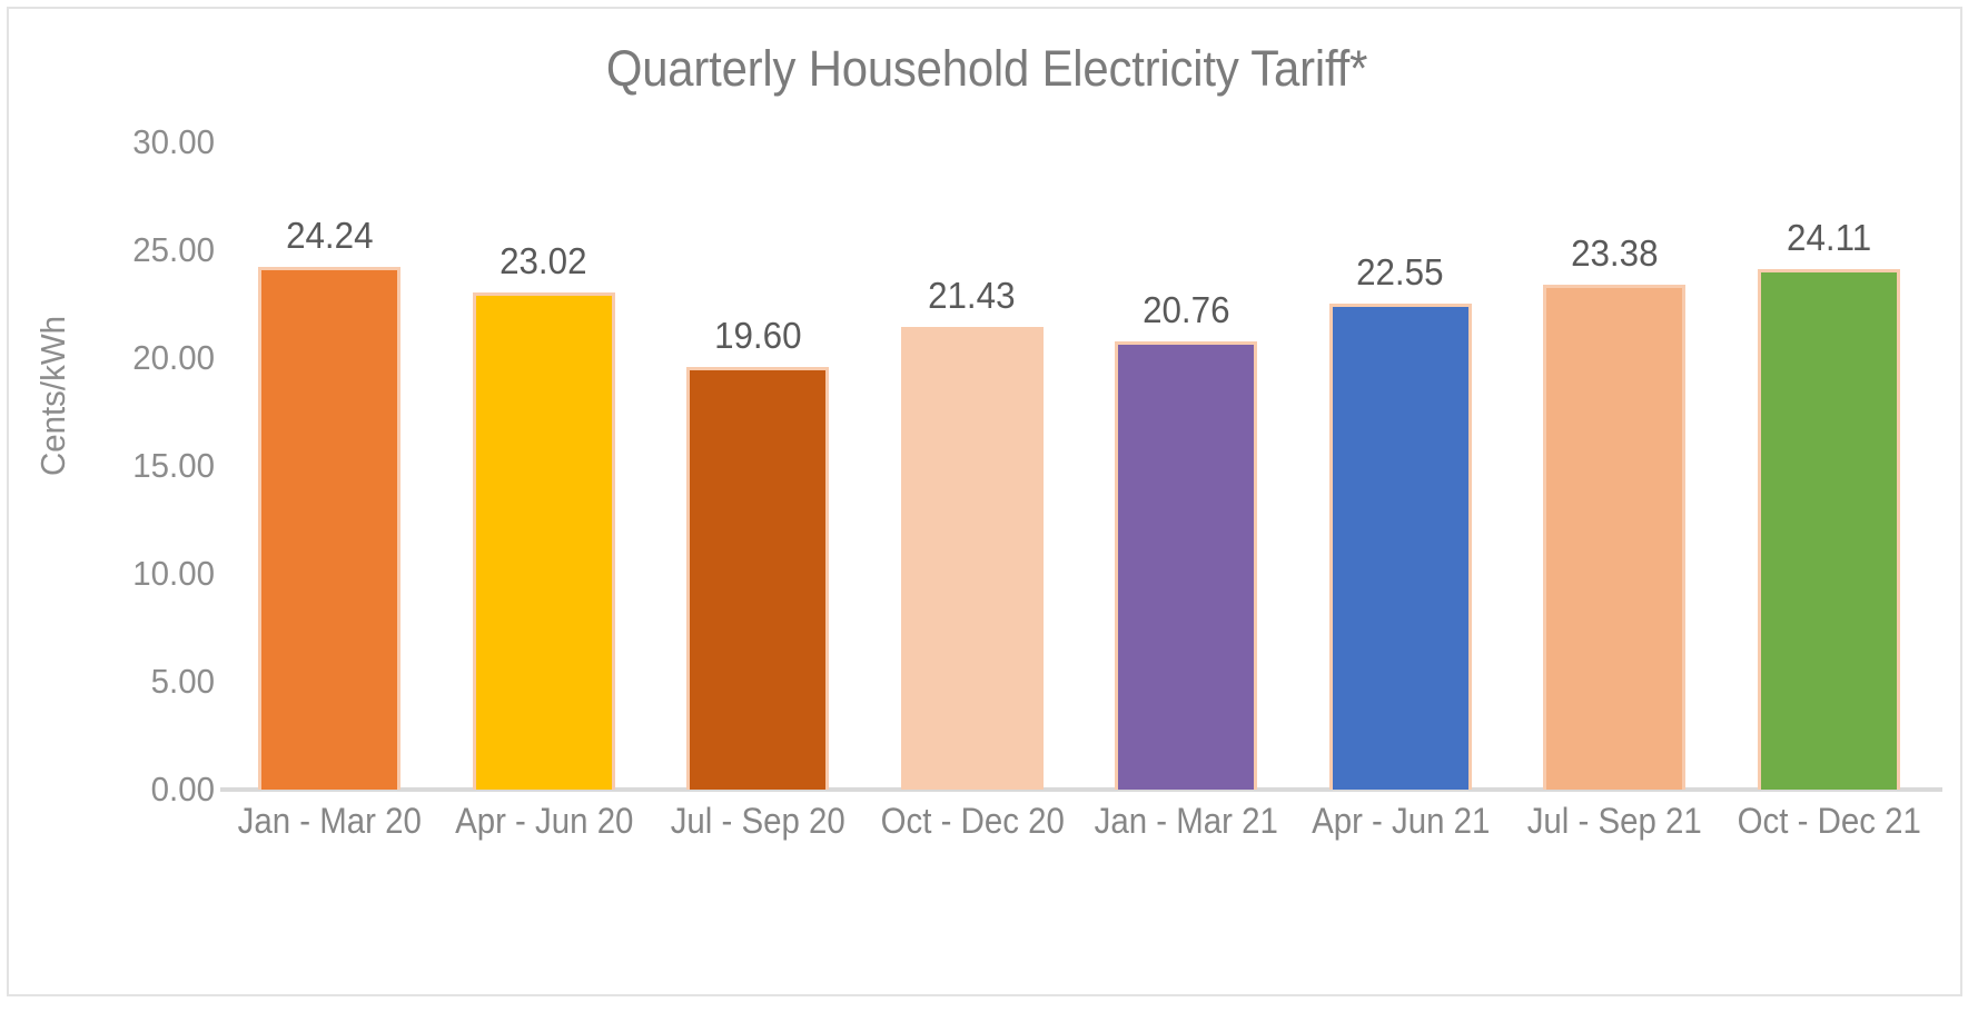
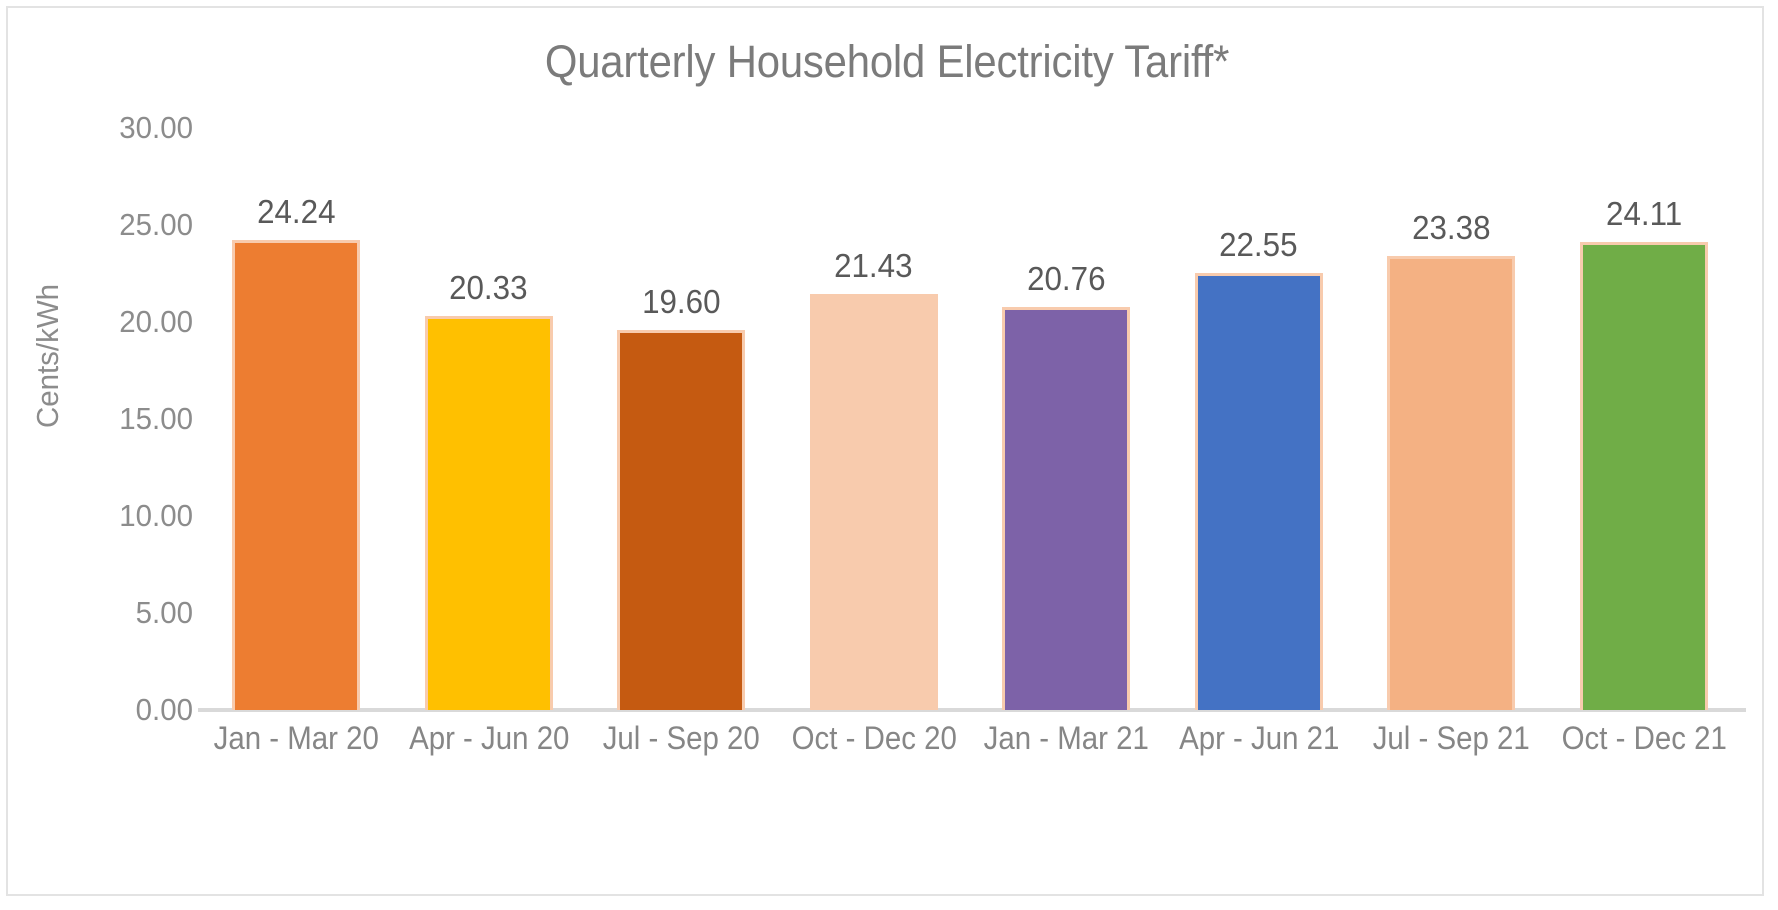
Apr - Jun 20: 23.02 -> 20.33
